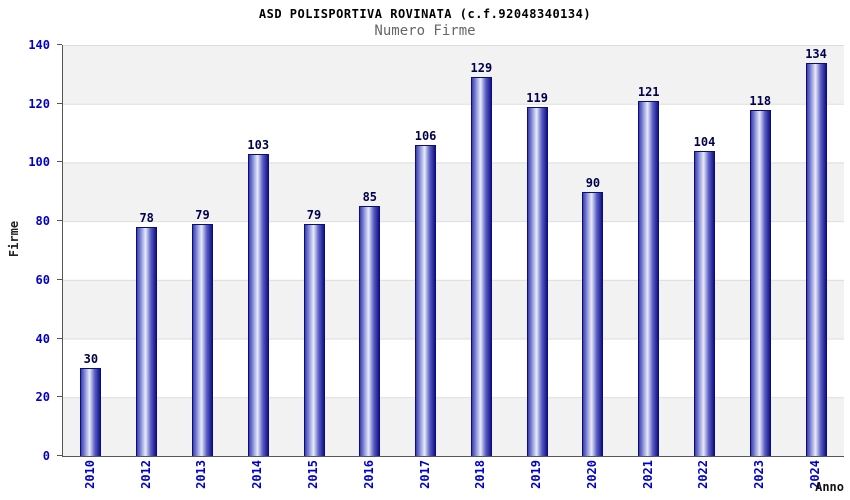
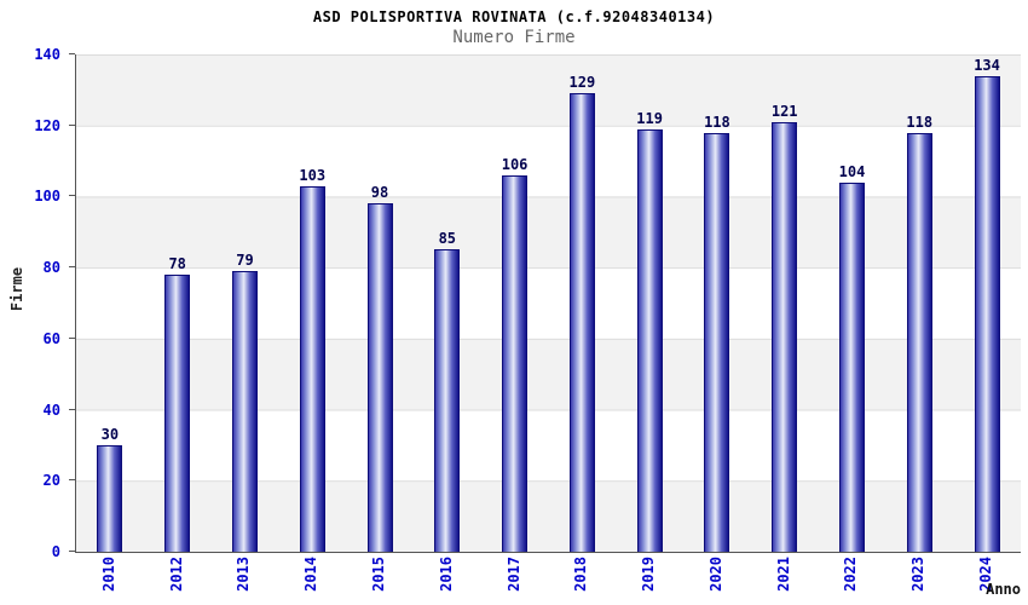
2015: 79 -> 98
2020: 90 -> 118
